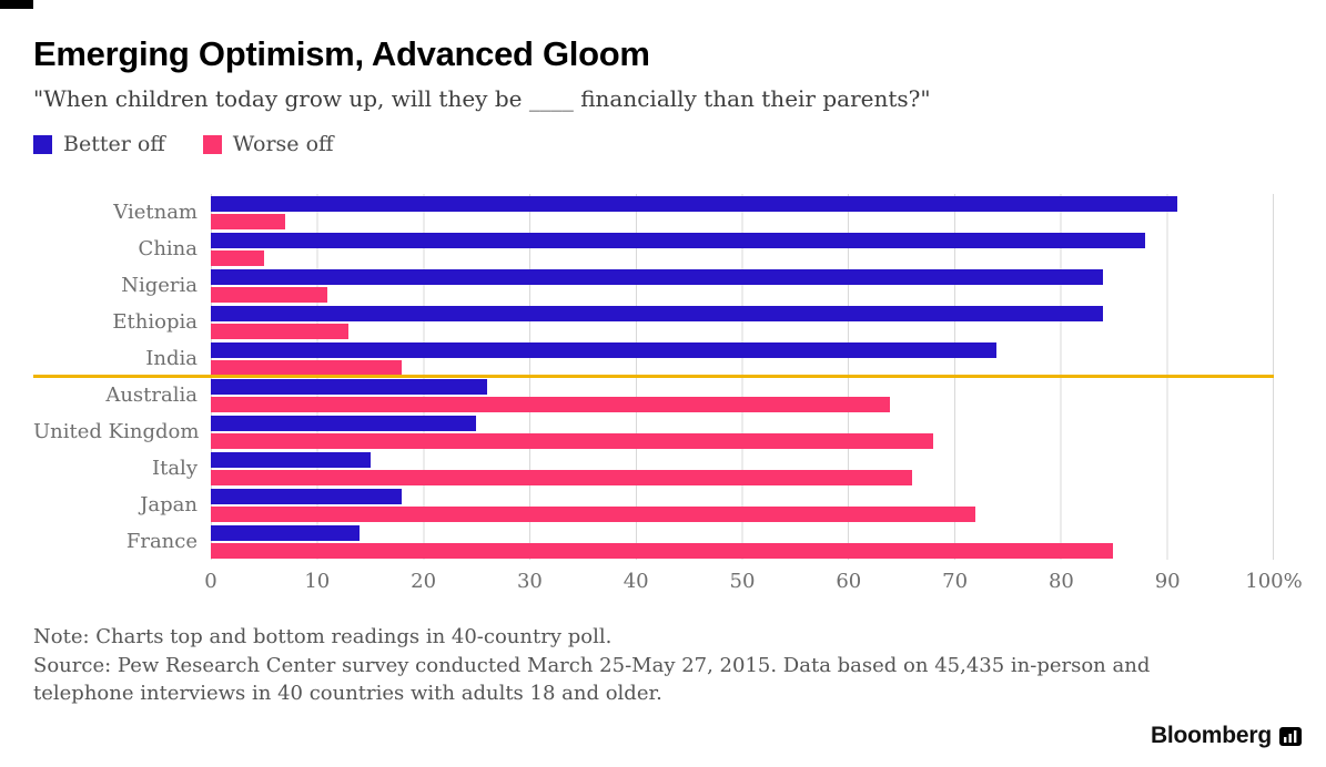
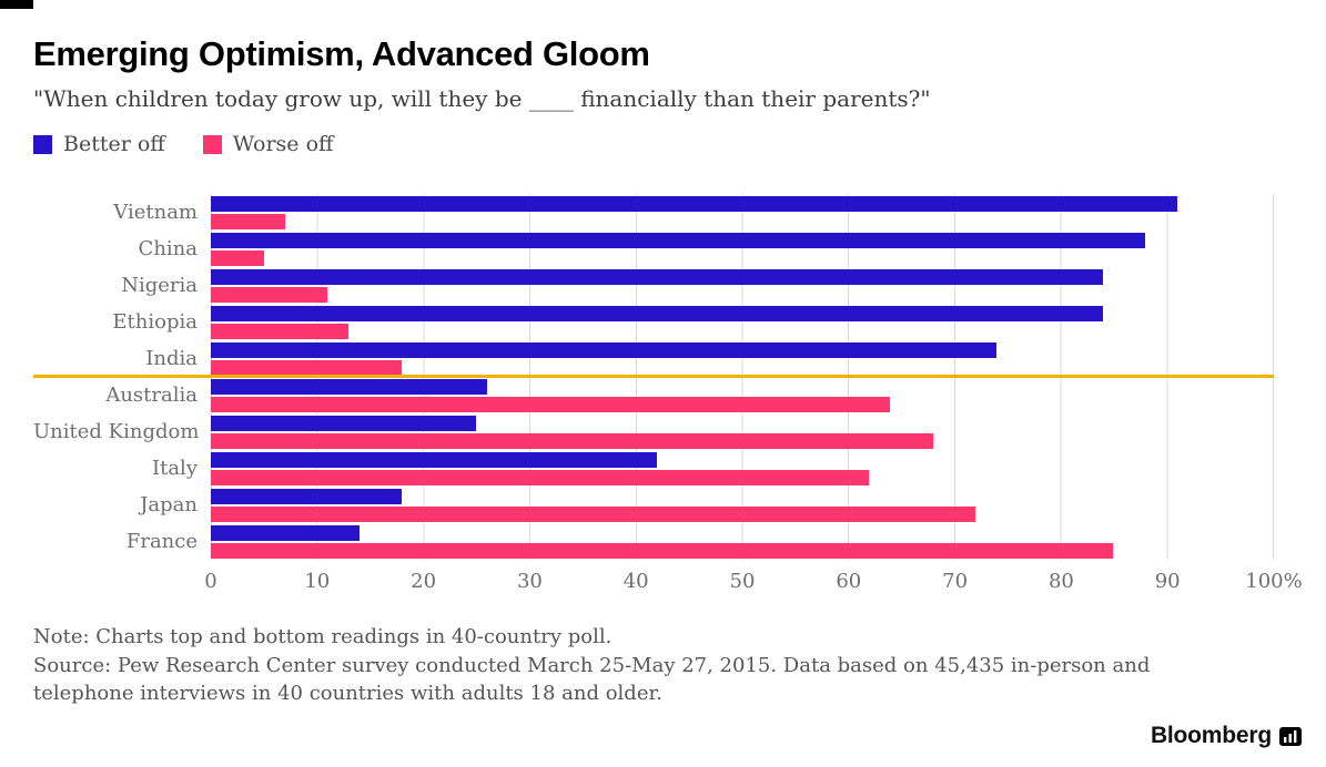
Better off/Italy: 15% -> 42%
Worse off/Italy: 66% -> 62%
